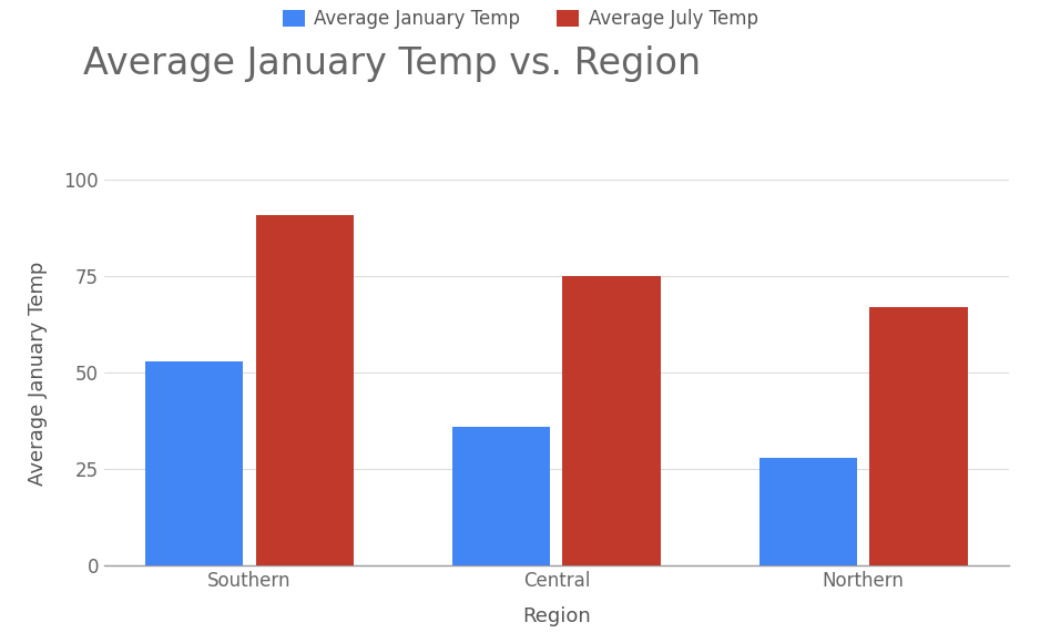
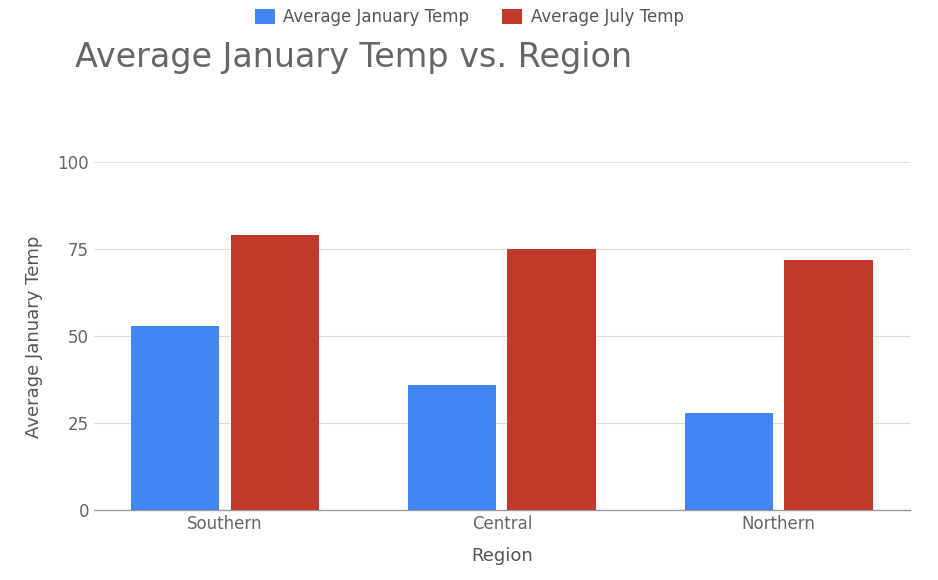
Average July Temp/Southern: 91 -> 79
Average July Temp/Northern: 67 -> 72
